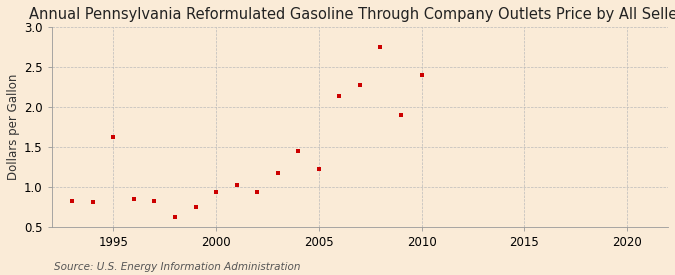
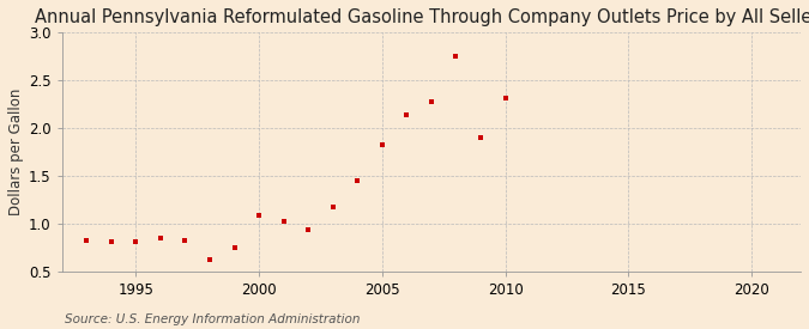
1995: 1.62 -> 0.81
2000: 0.94 -> 1.09
2005: 1.22 -> 1.83
2010: 2.40 -> 2.31
